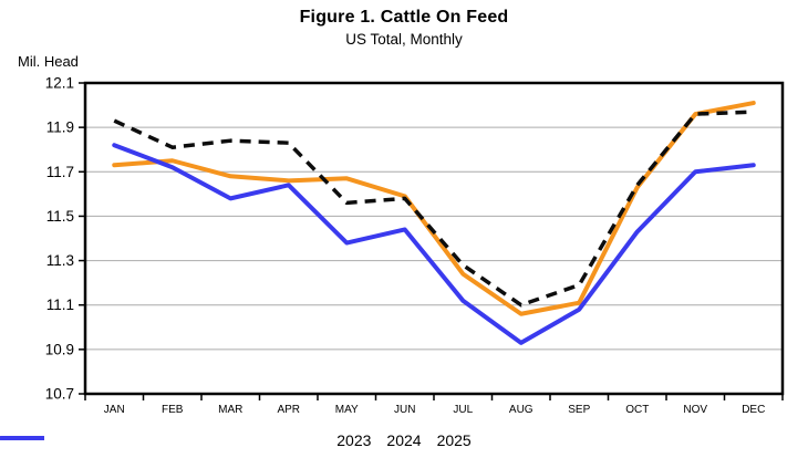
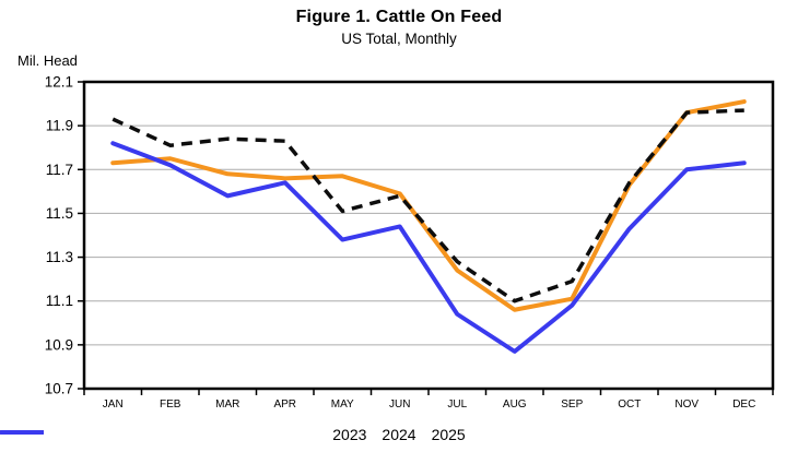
2024/MAY: 11.56 -> 11.51
2025/JUL: 11.12 -> 11.04
2025/AUG: 10.93 -> 10.87
